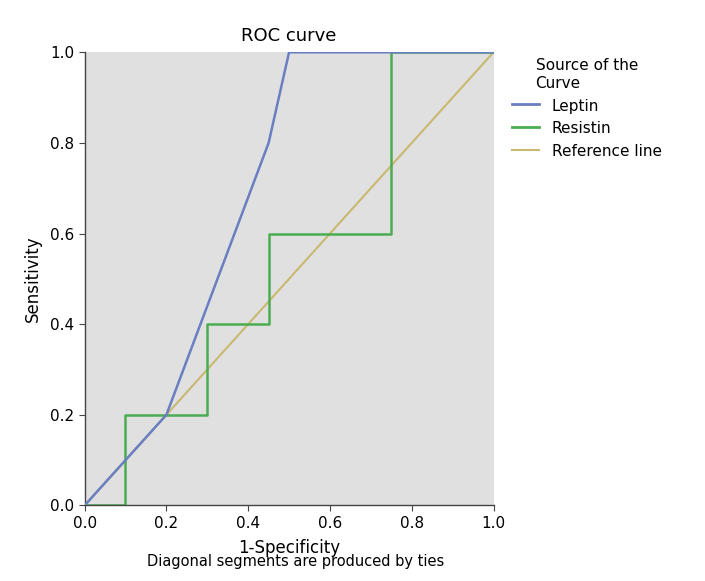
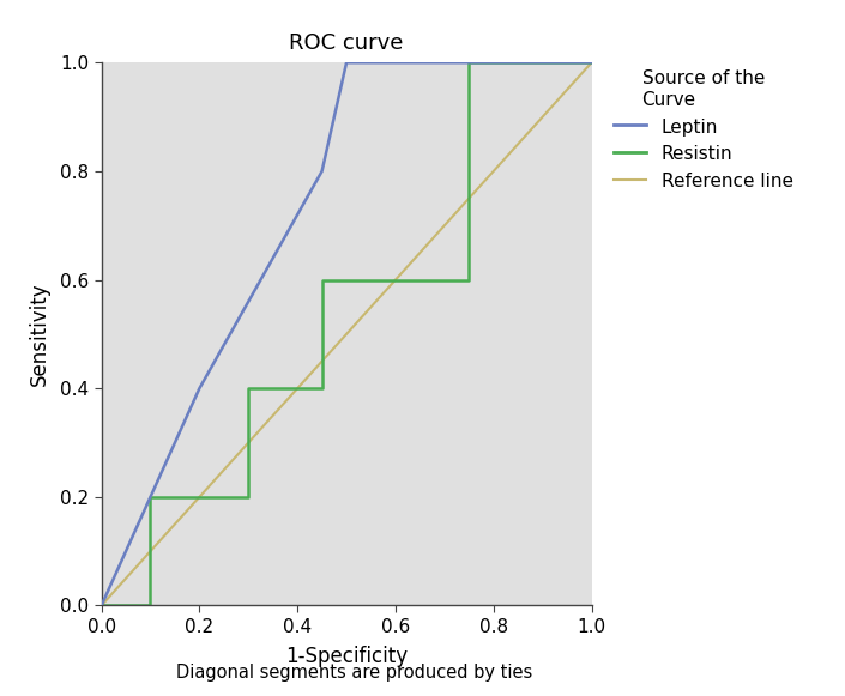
Leptin/0.2: 0.2 -> 0.4
